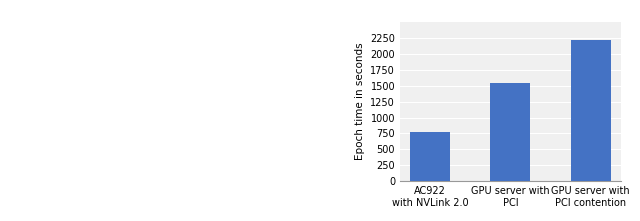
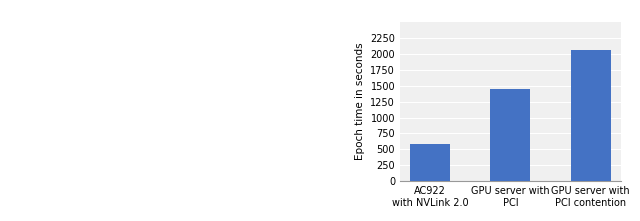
AC922 with NVLink 2.0: 780 -> 580
GPU server with PCI: 1540 -> 1450
GPU server with PCI contention: 2220 -> 2060
